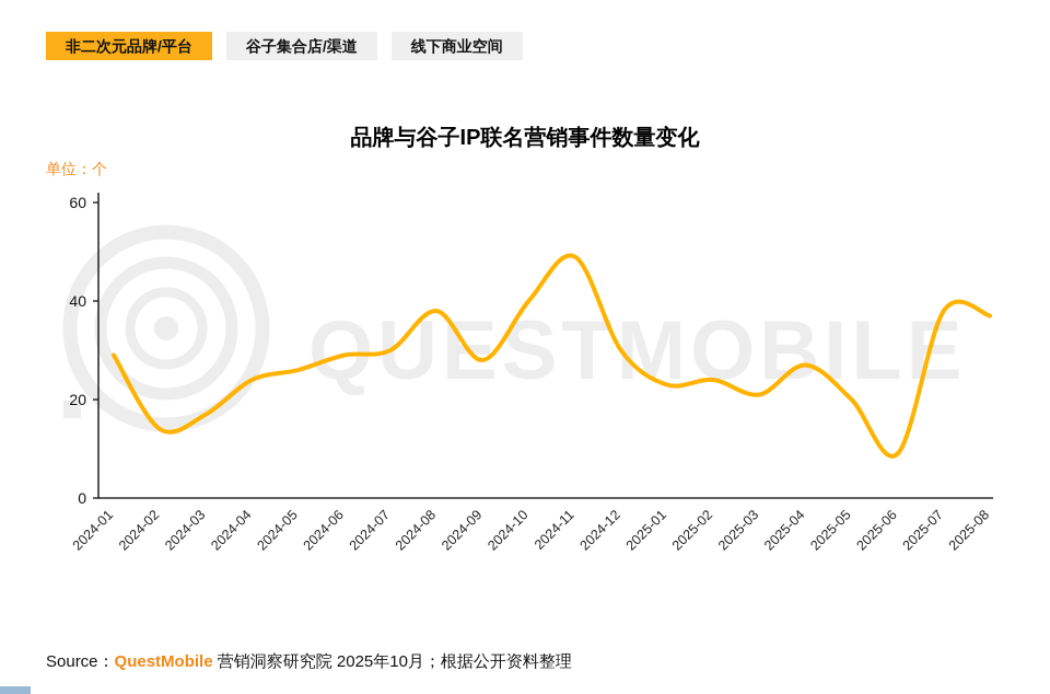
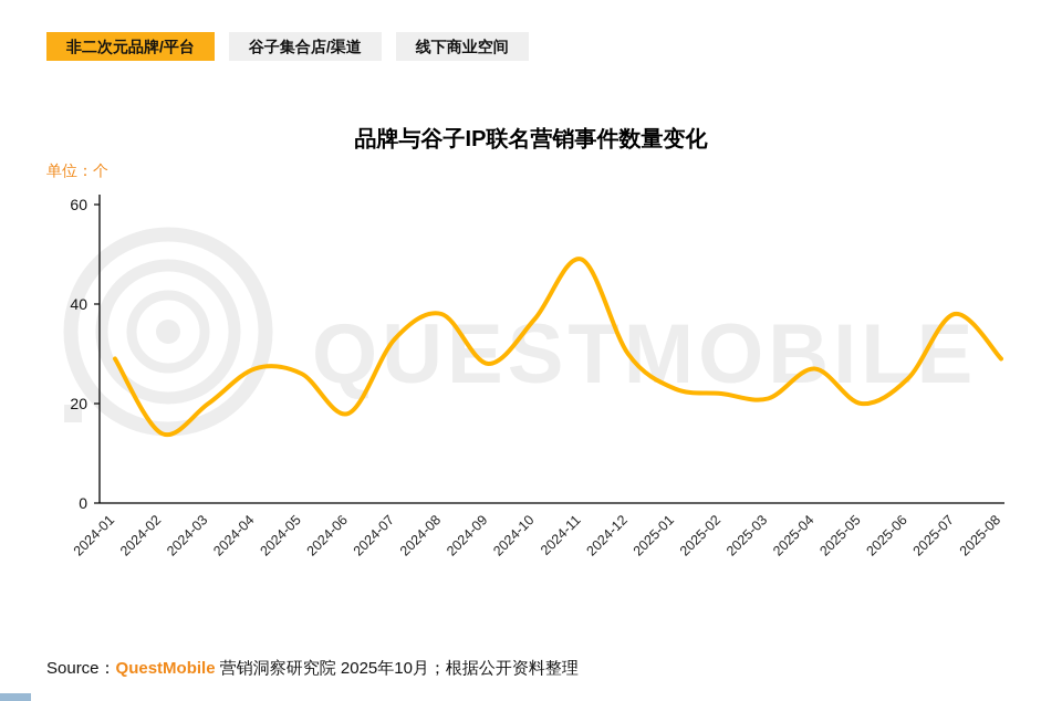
2024-03: 17 -> 20
2024-04: 24 -> 27
2024-06: 29 -> 18
2024-07: 30 -> 33
2024-10: 40 -> 37
2025-02: 24 -> 22
2025-06: 9 -> 25
2025-08: 37 -> 29
